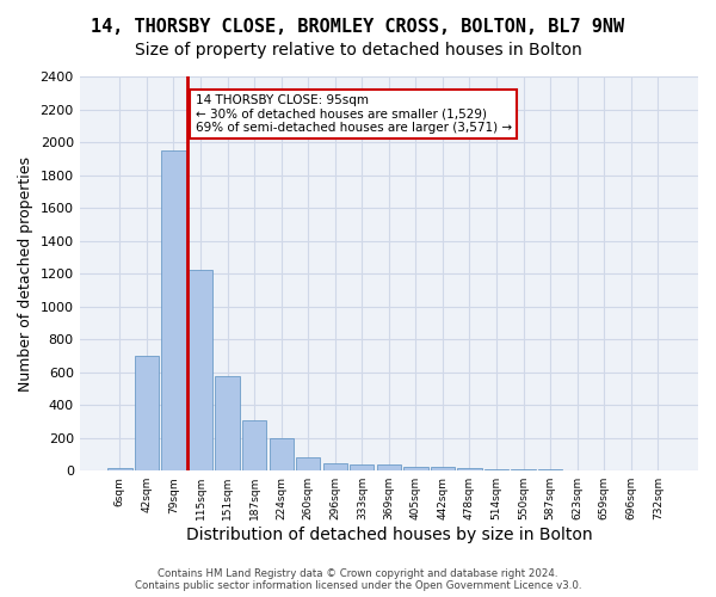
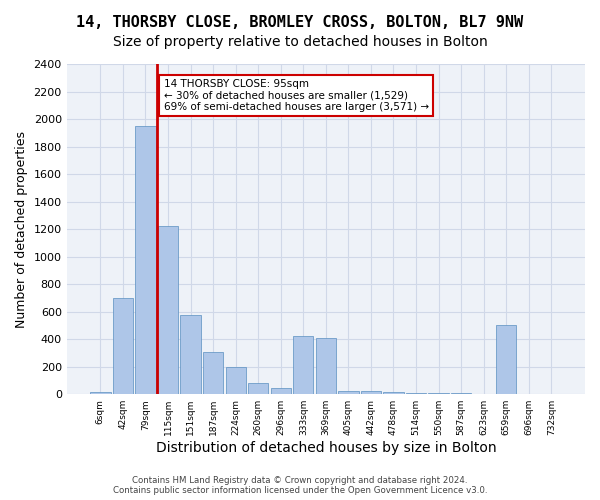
333sqm: 40 -> 420
369sqm: 40 -> 410
659sqm: 0 -> 500
